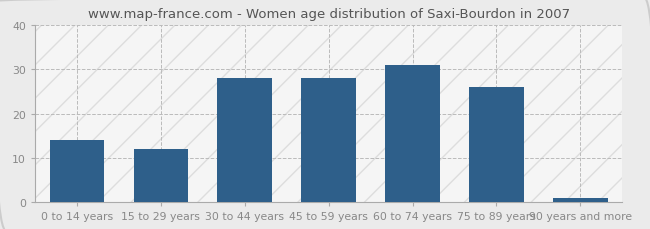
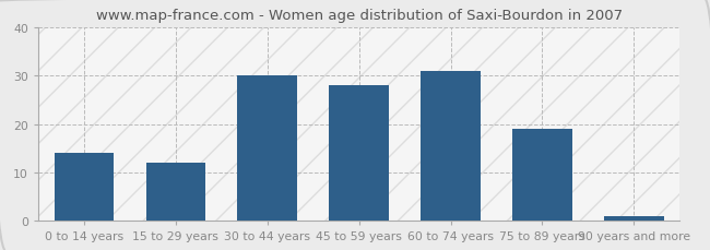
30 to 44 years: 28 -> 30
75 to 89 years: 26 -> 19
